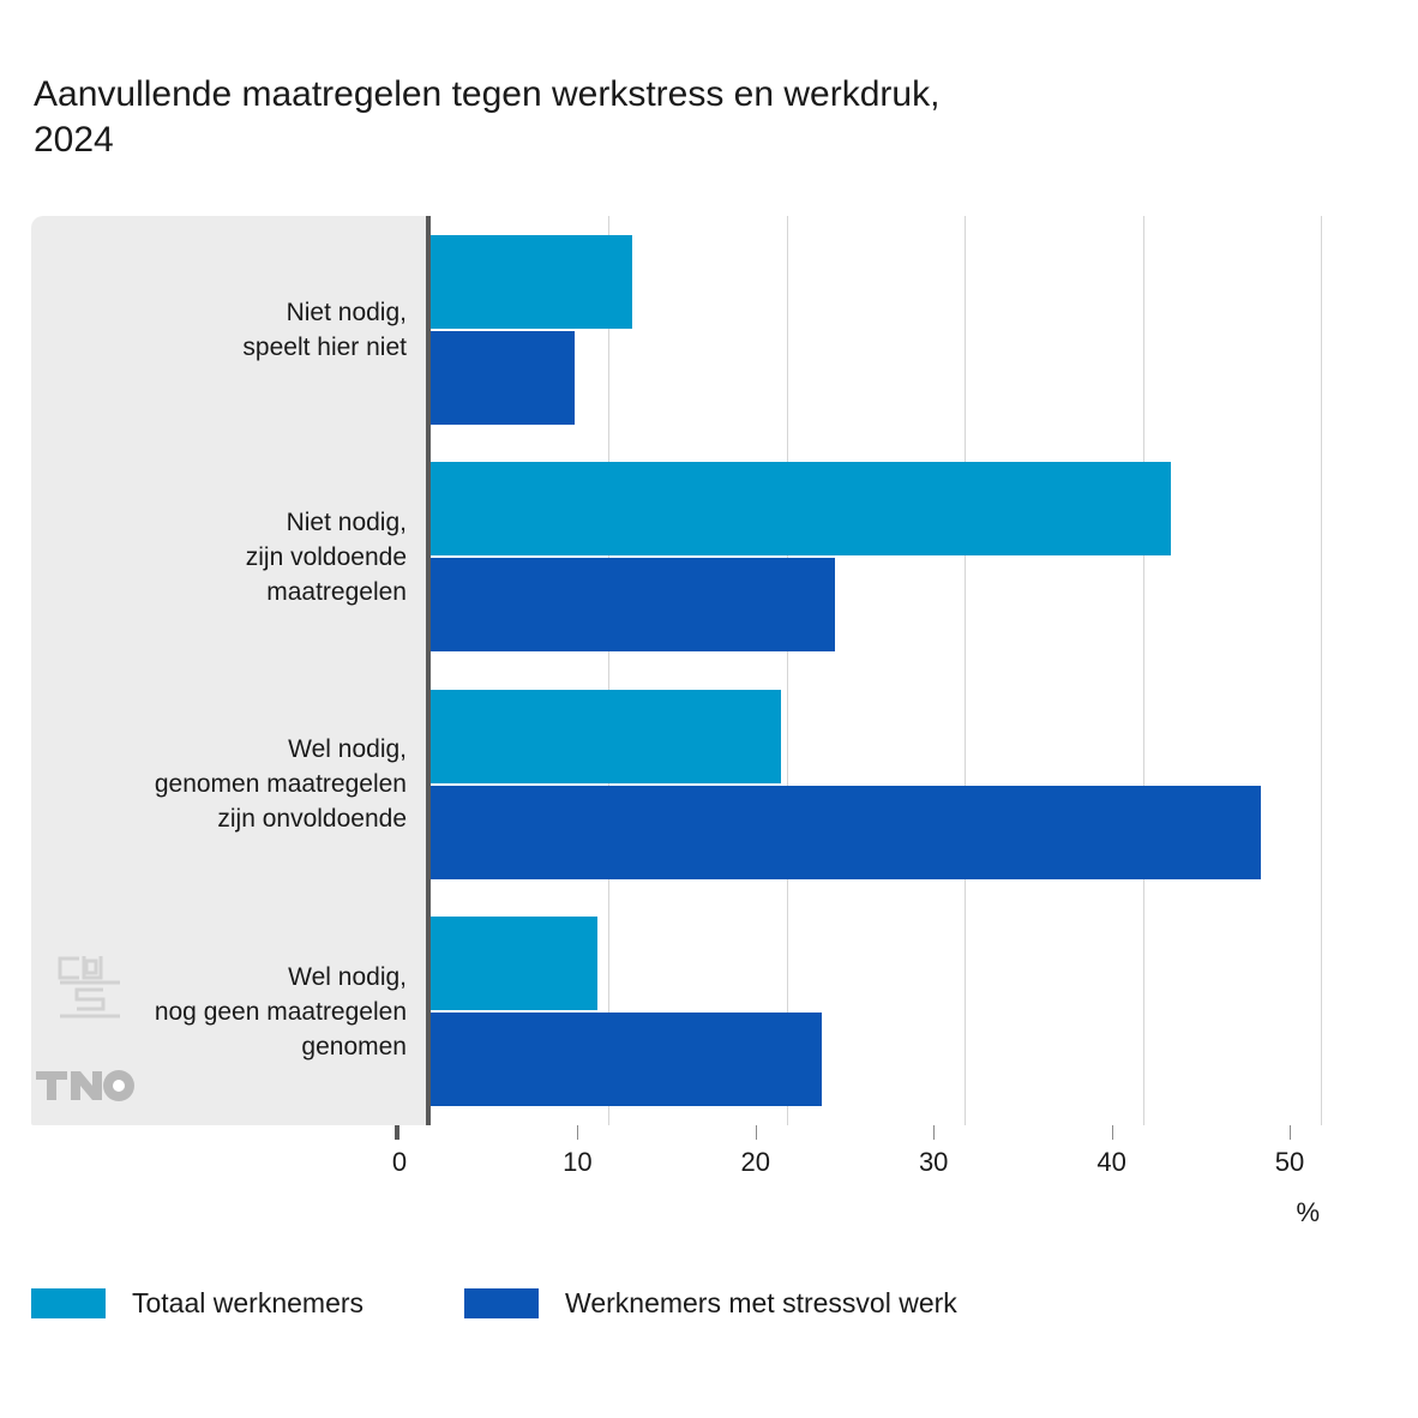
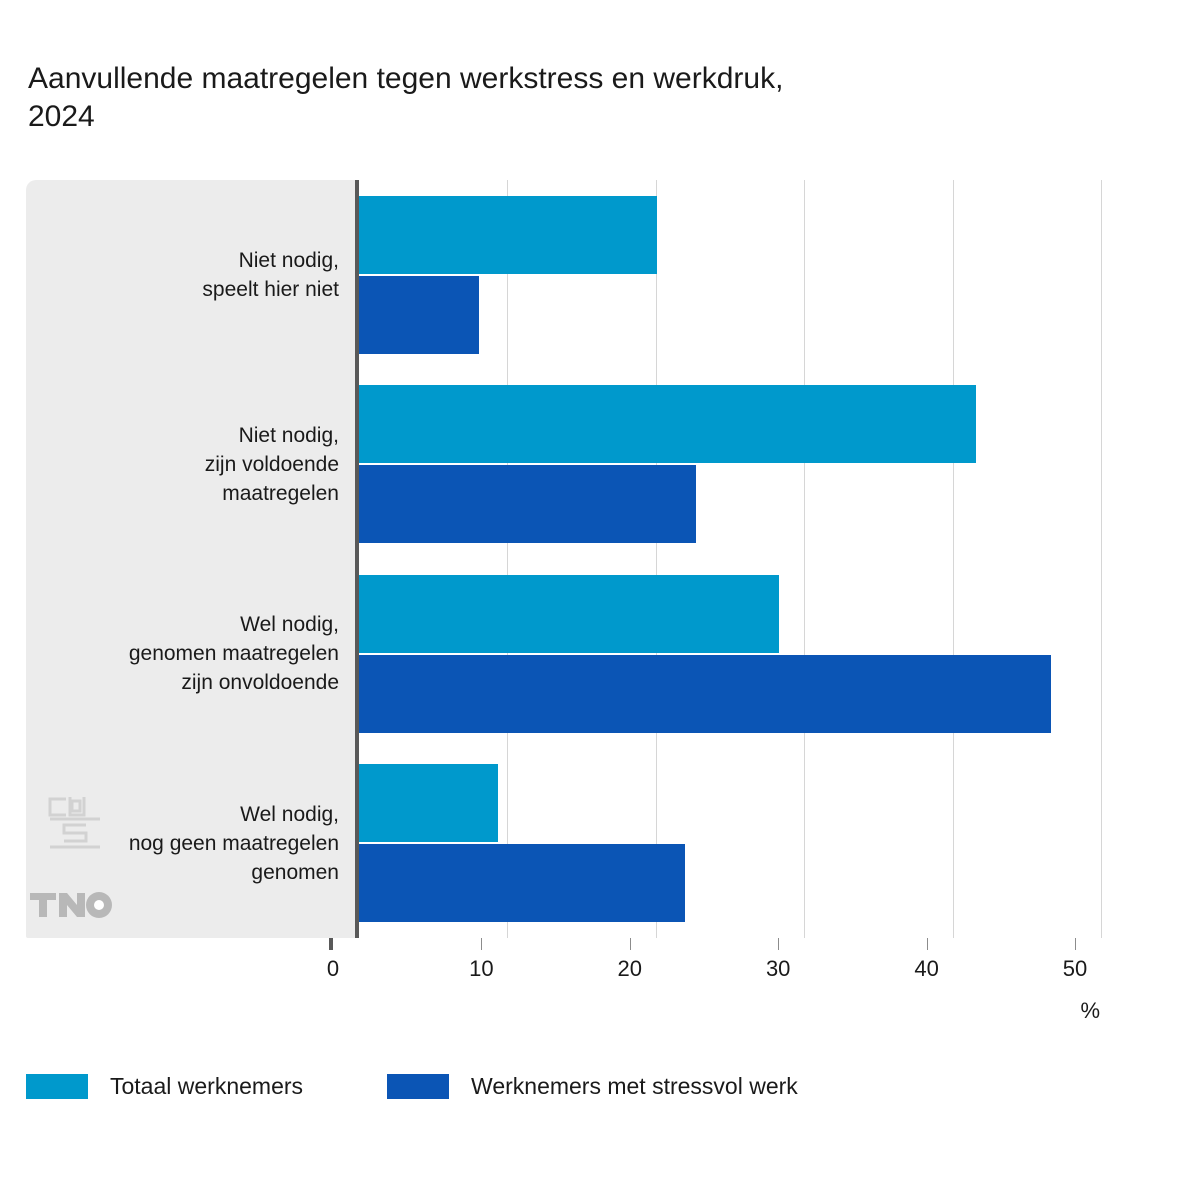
Totaal werknemers/Niet nodig, speelt hier niet: 11.3 -> 20.1
Totaal werknemers/Wel nodig, genomen maatregelen zijn onvoldoende: 19.7 -> 28.3
